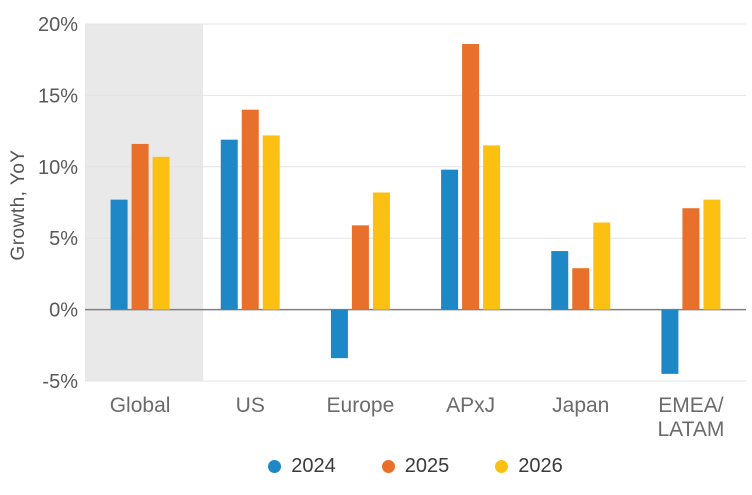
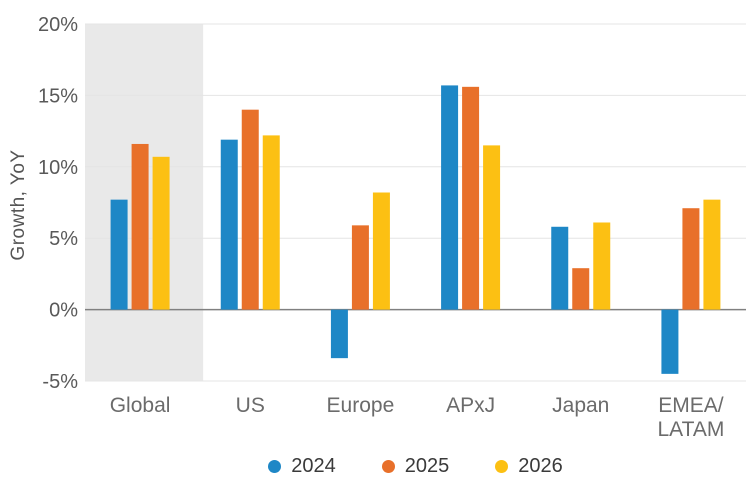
2024/APxJ: 9.8% -> 15.7%
2025/APxJ: 18.6% -> 15.6%
2024/Japan: 4.1% -> 5.8%
